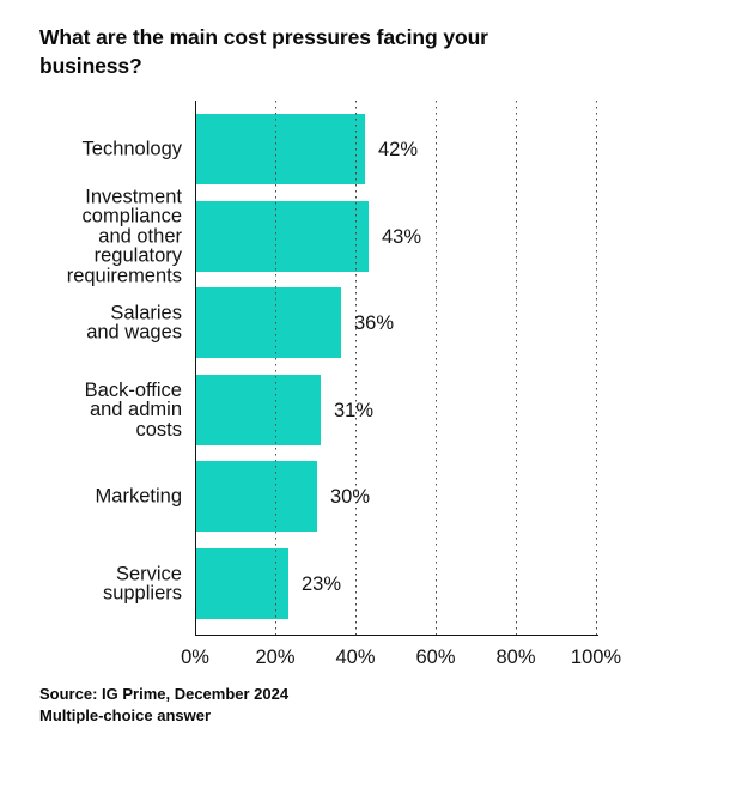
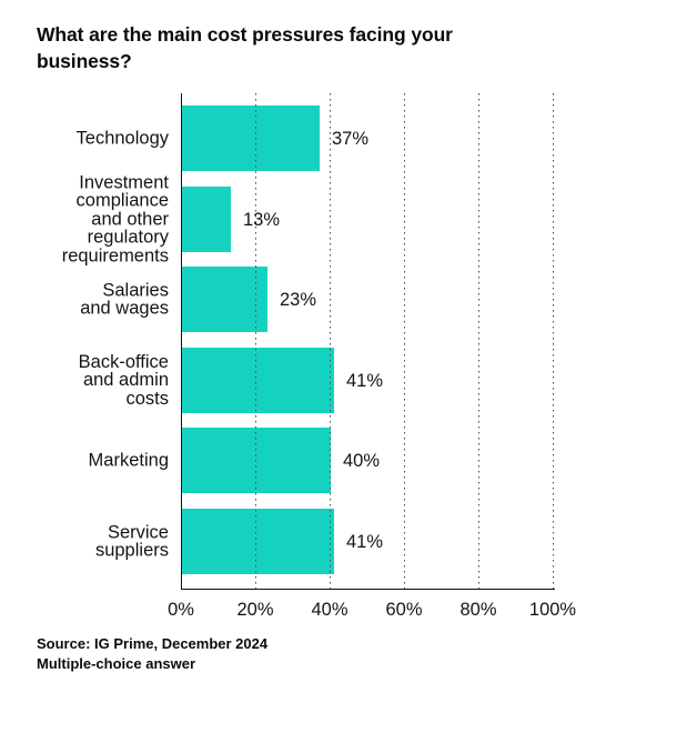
Technology: 42% -> 37%
Investment compliance and other regulatory requirements: 43% -> 13%
Salaries and wages: 36% -> 23%
Back-office and admin costs: 31% -> 41%
Marketing: 30% -> 40%
Service suppliers: 23% -> 41%
